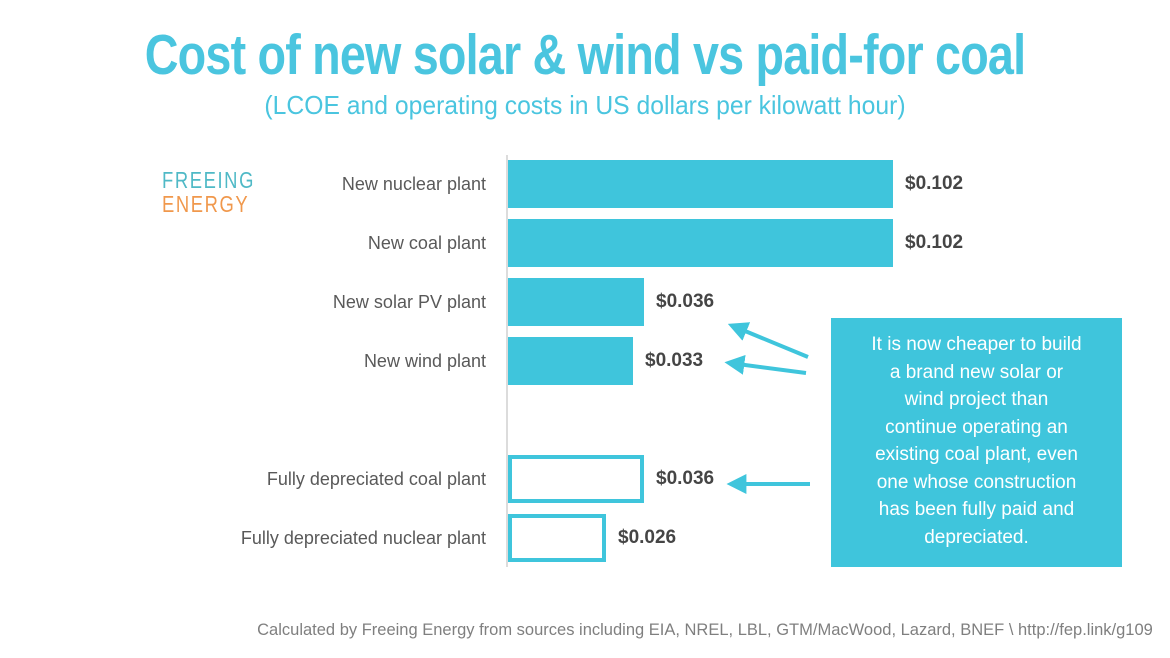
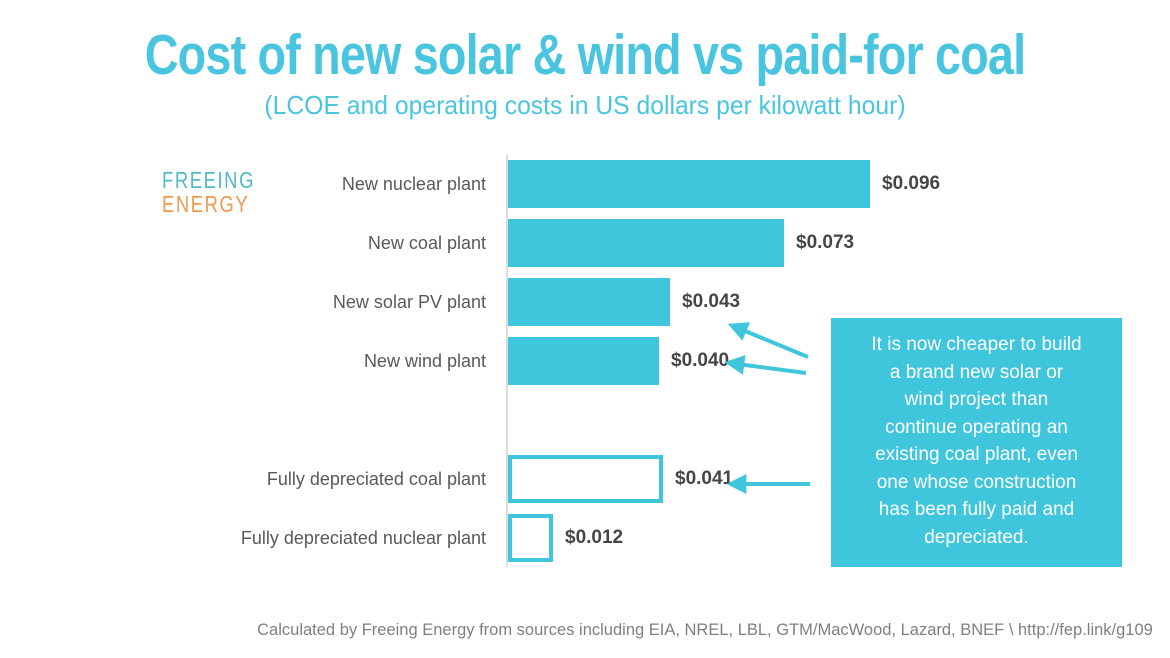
New nuclear plant: $0.102 -> $0.096
New coal plant: $0.102 -> $0.073
New solar PV plant: $0.036 -> $0.043
New wind plant: $0.033 -> $0.040
Fully depreciated coal plant: $0.036 -> $0.041
Fully depreciated nuclear plant: $0.026 -> $0.012
